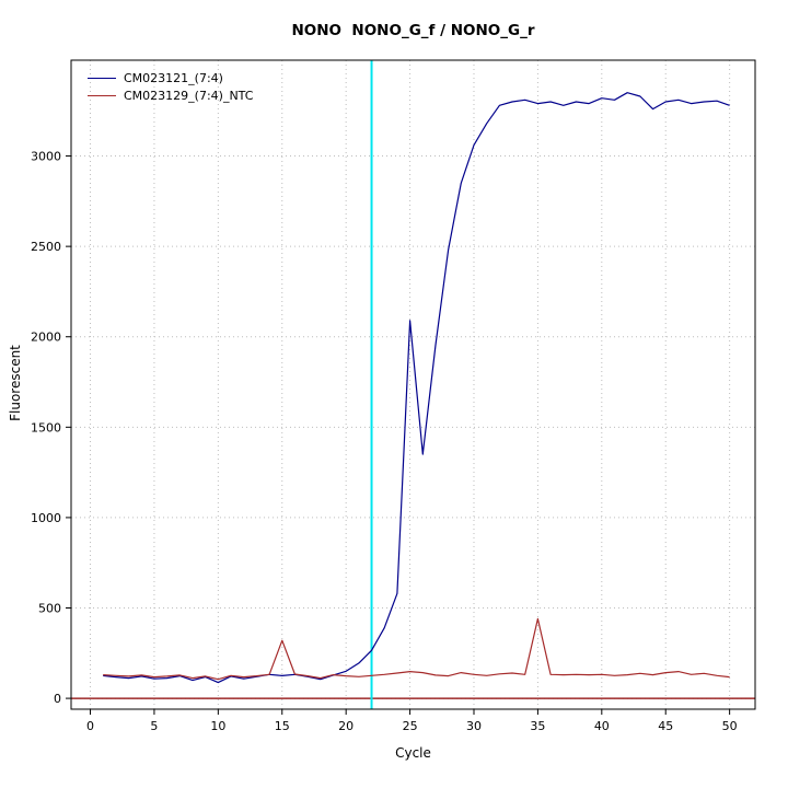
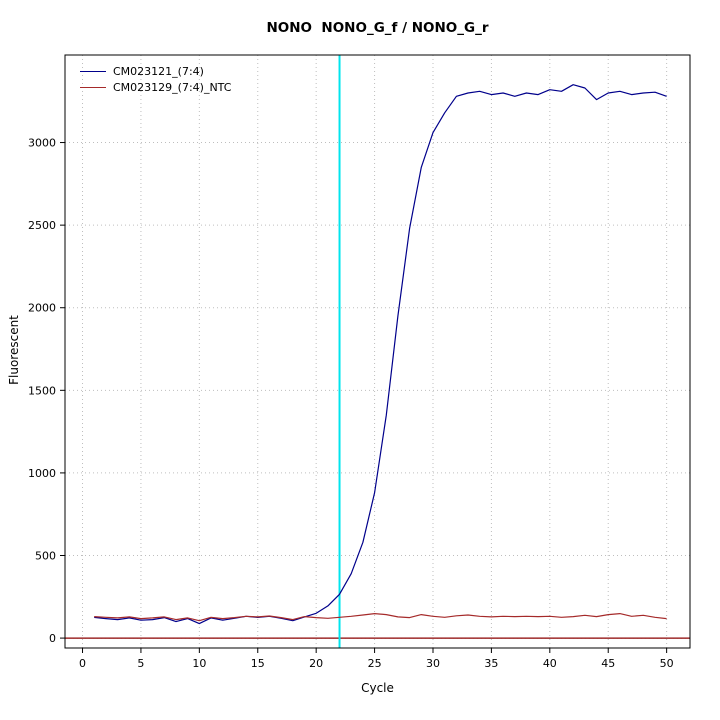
CM023129_(7:4)_NTC/15: 320 -> 130
CM023121_(7:4)/25: 2090 -> 880
CM023129_(7:4)_NTC/35: 440 -> 130
